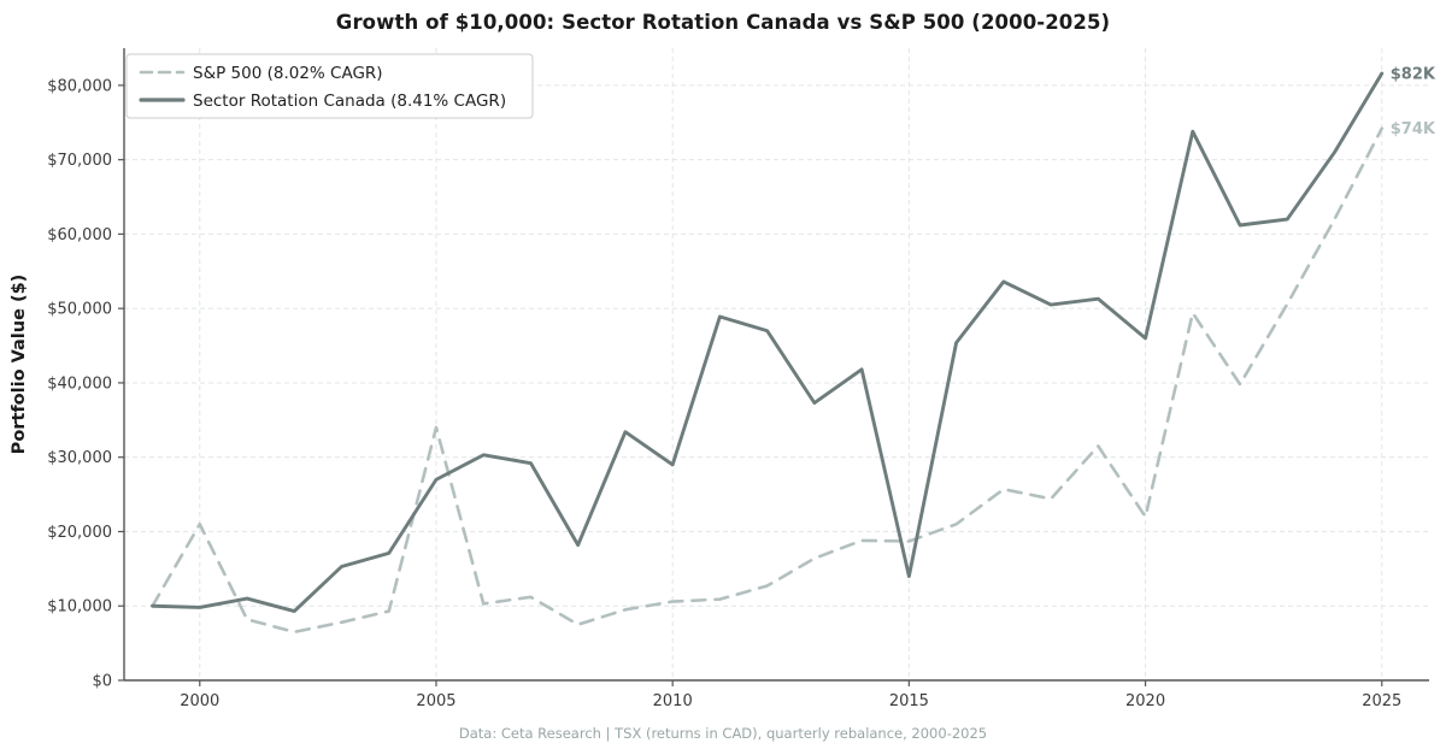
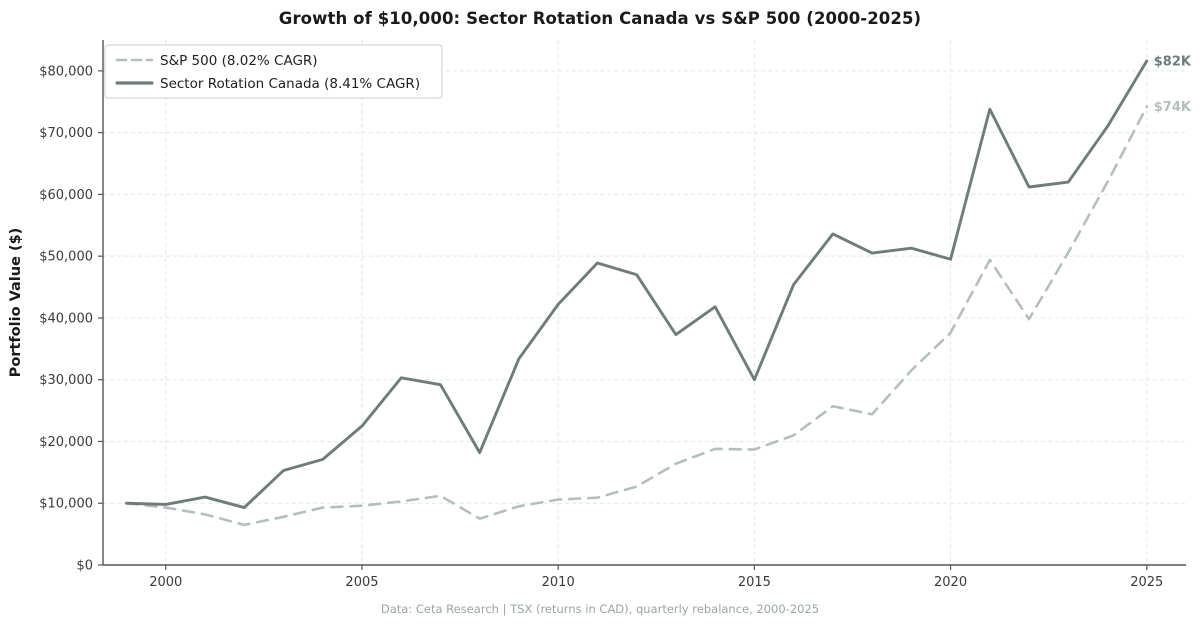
S&P 500 (8.02% CAGR)/2000: $21000 -> $9000
S&P 500 (8.02% CAGR)/2005: $34000 -> $10000
Sector Rotation Canada (8.41% CAGR)/2005: $27000 -> $22000
Sector Rotation Canada (8.41% CAGR)/2010: $29000 -> $42000
Sector Rotation Canada (8.41% CAGR)/2015: $14000 -> $30000
S&P 500 (8.02% CAGR)/2020: $22000 -> $38000
Sector Rotation Canada (8.41% CAGR)/2020: $46000 -> $50000
